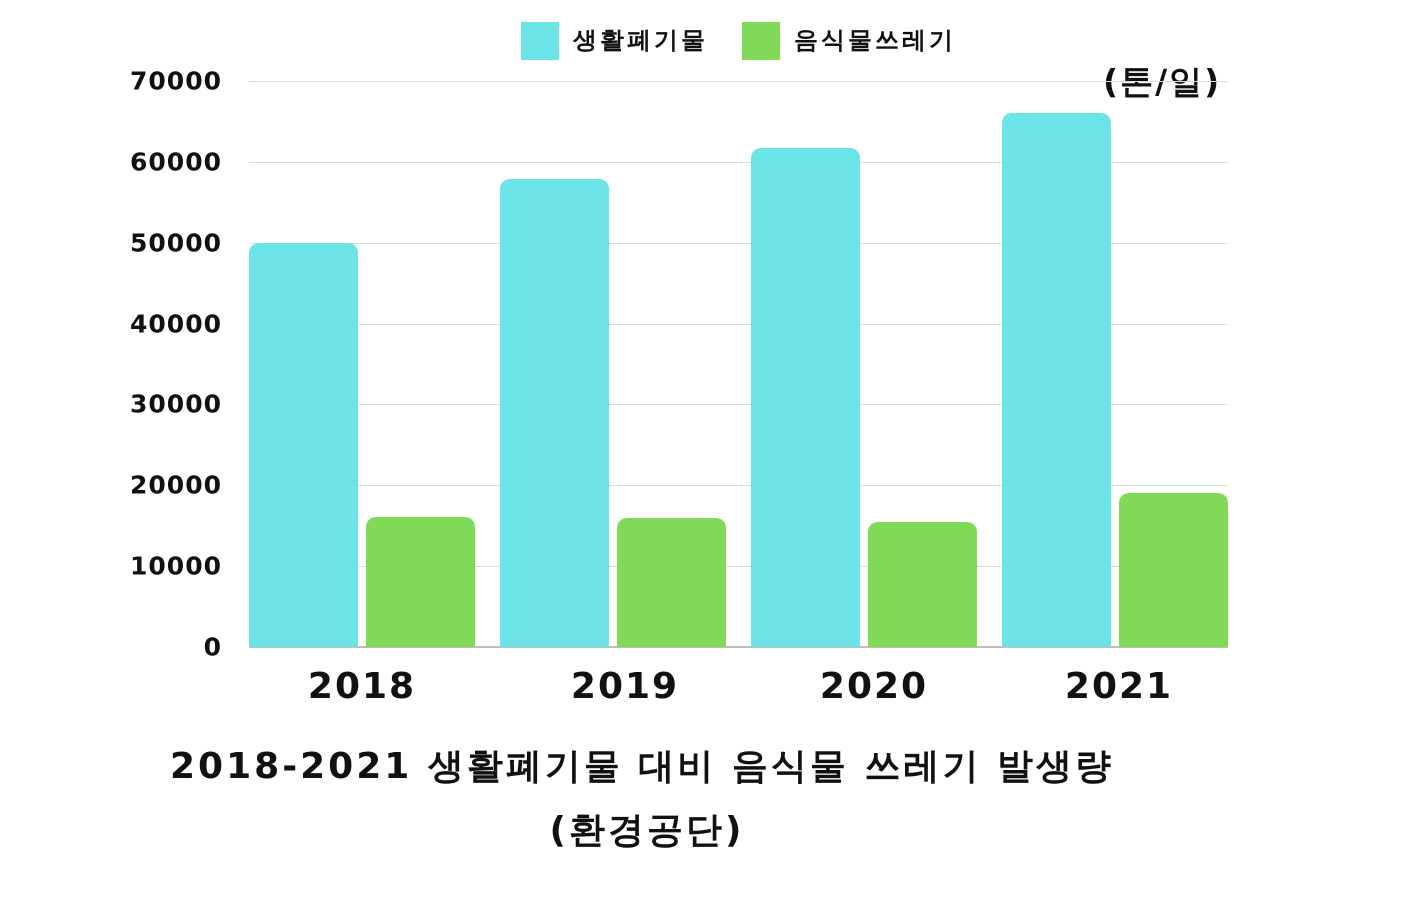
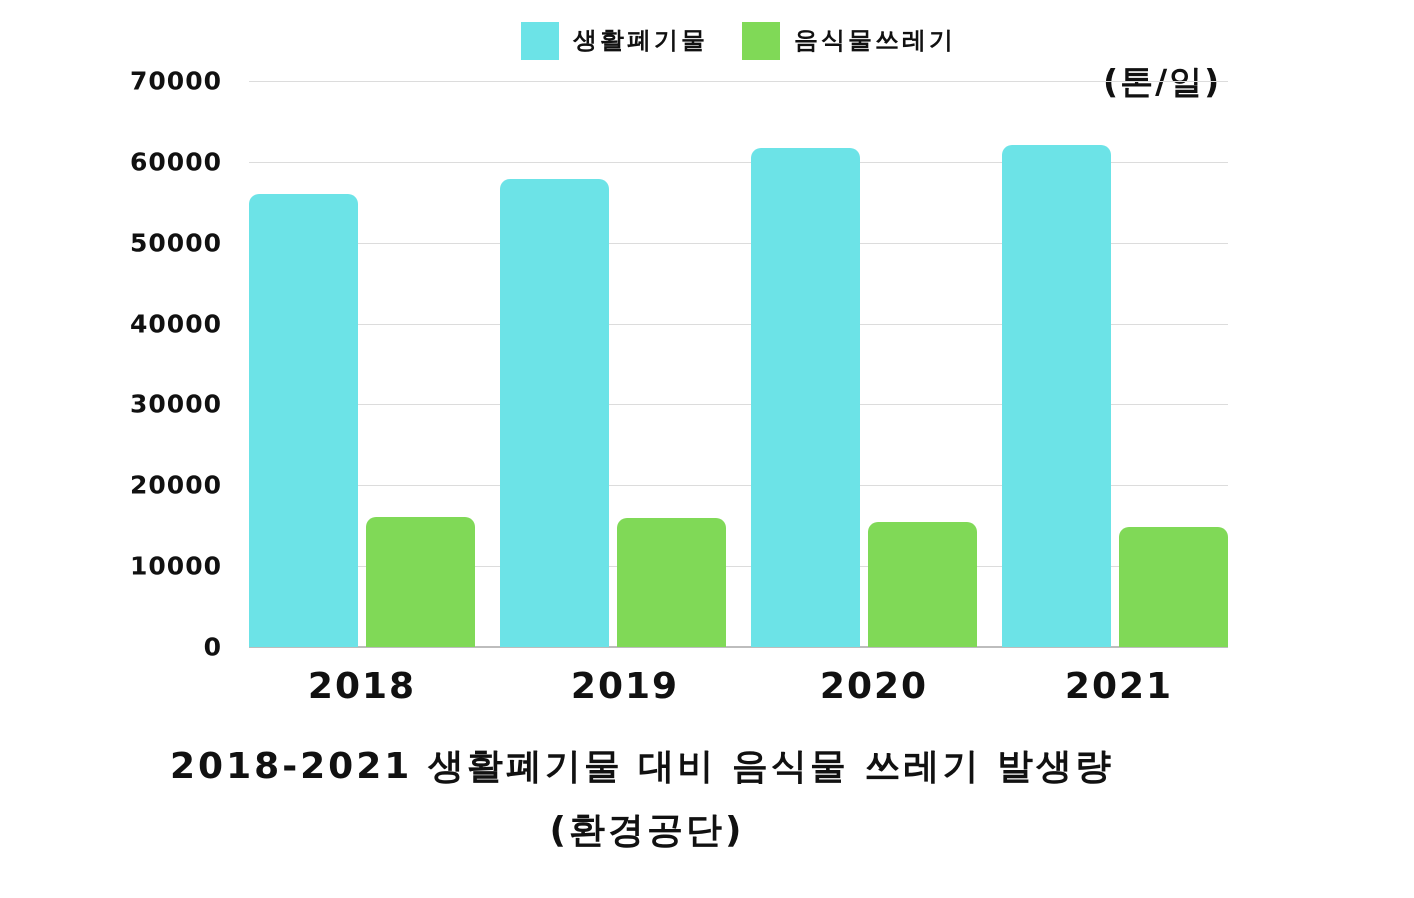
생활폐기물/2018: 50000 -> 56000
생활폐기물/2021: 66000 -> 62000
음식물쓰레기/2021: 19000 -> 15000
